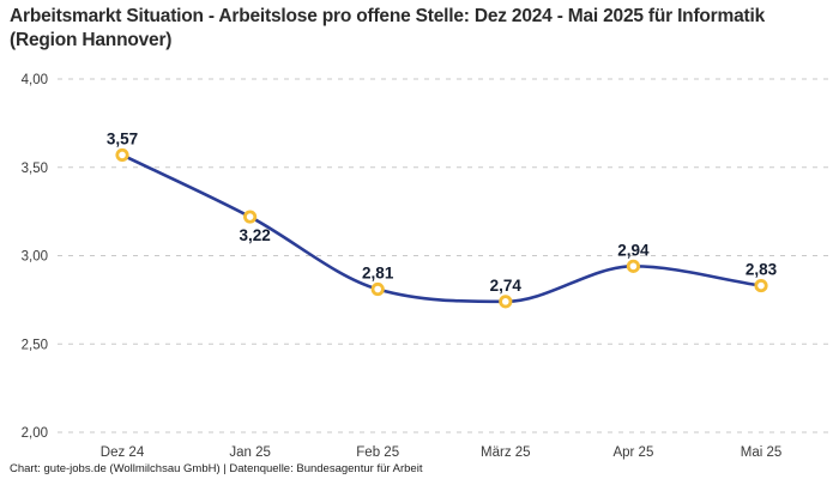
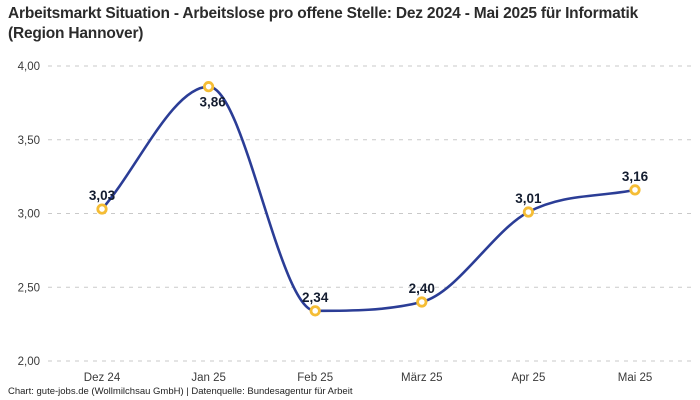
Dez 24: 3,57 -> 3,03
Jan 25: 3,22 -> 3,86
Feb 25: 2,81 -> 2,34
März 25: 2,74 -> 2,40
Apr 25: 2,94 -> 3,01
Mai 25: 2,83 -> 3,16
